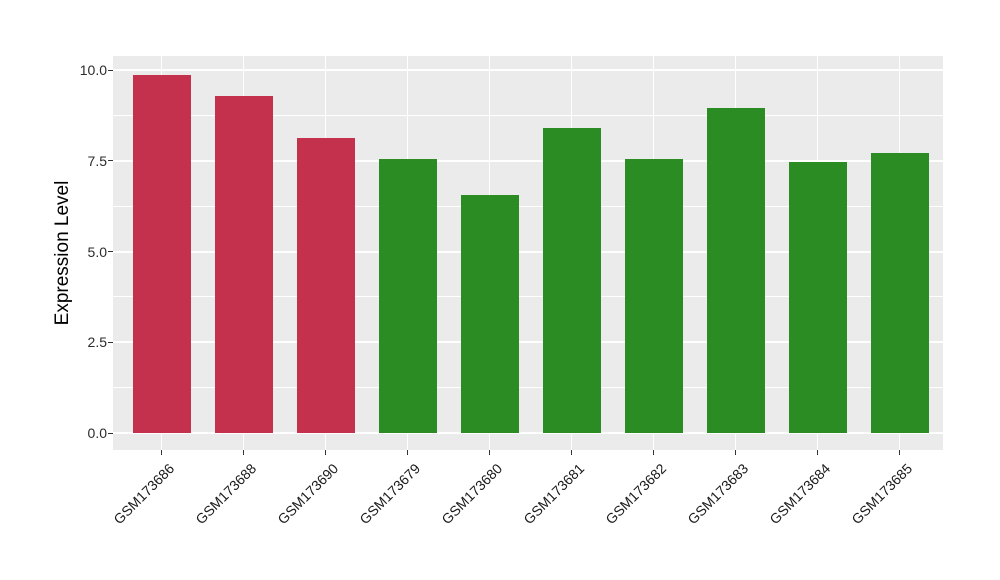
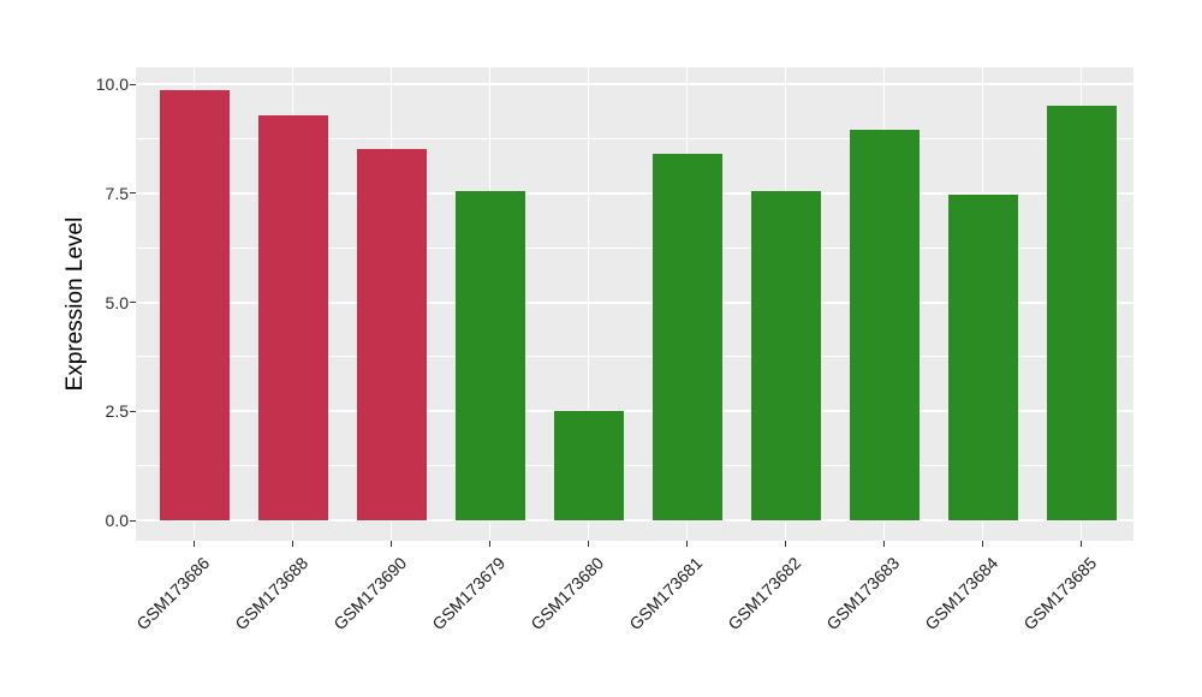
GSM173690: 8.1 -> 8.5
GSM173680: 6.6 -> 2.5
GSM173685: 7.7 -> 9.5
